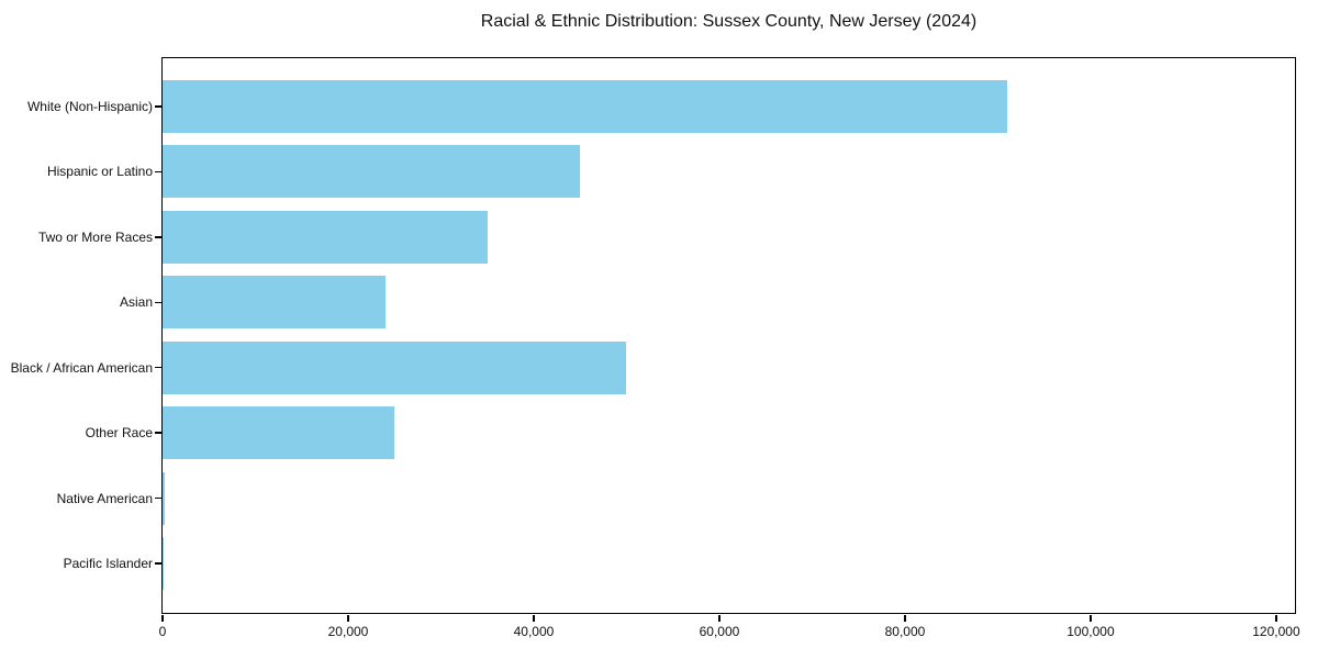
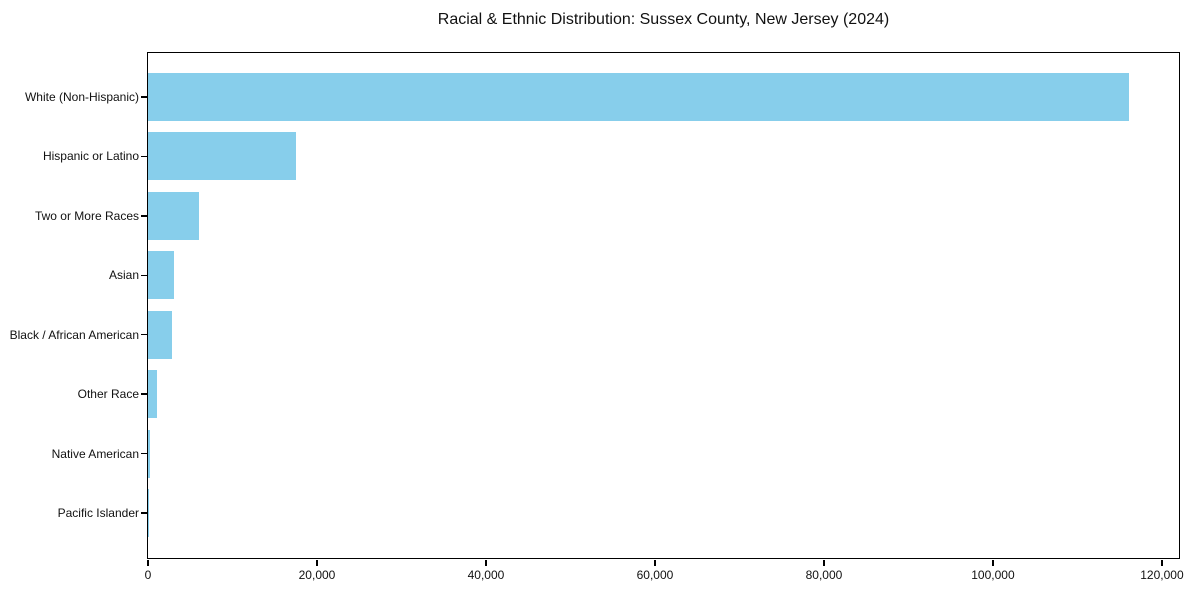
White (Non-Hispanic): 91000 -> 116000
Hispanic or Latino: 45000 -> 18000
Two or More Races: 35000 -> 6000
Asian: 24000 -> 3000
Black / African American: 50000 -> 3000
Other Race: 25000 -> 1000
